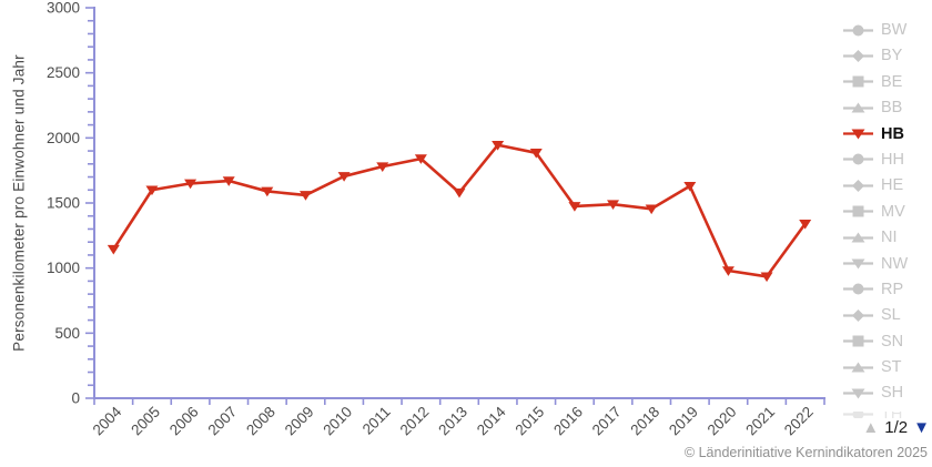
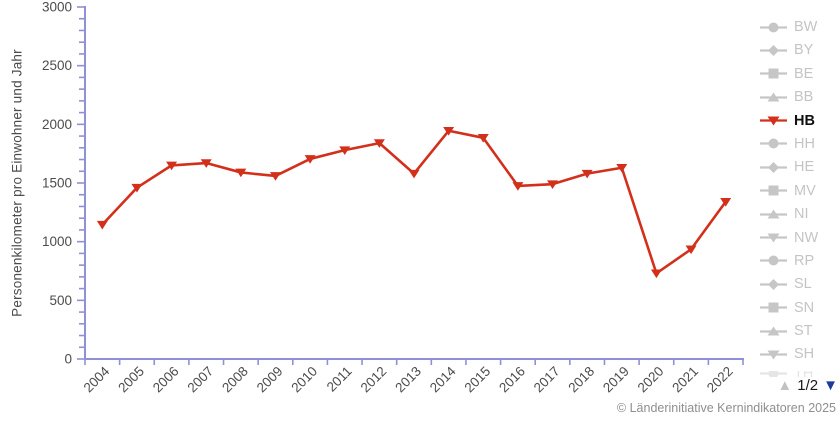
2005: 1600 -> 1460
2018: 1460 -> 1580
2020: 980 -> 730
